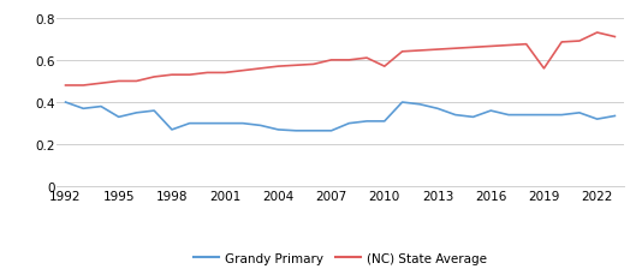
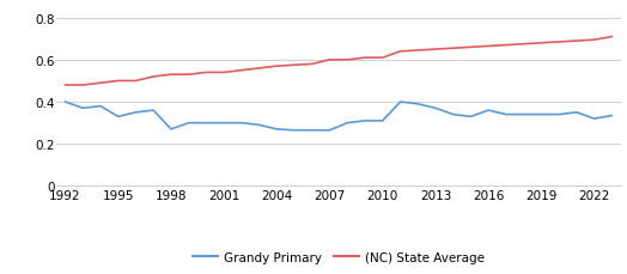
(NC) State Average/2010: 0.57 -> 0.61
(NC) State Average/2019: 0.56 -> 0.68
(NC) State Average/2022: 0.73 -> 0.69
